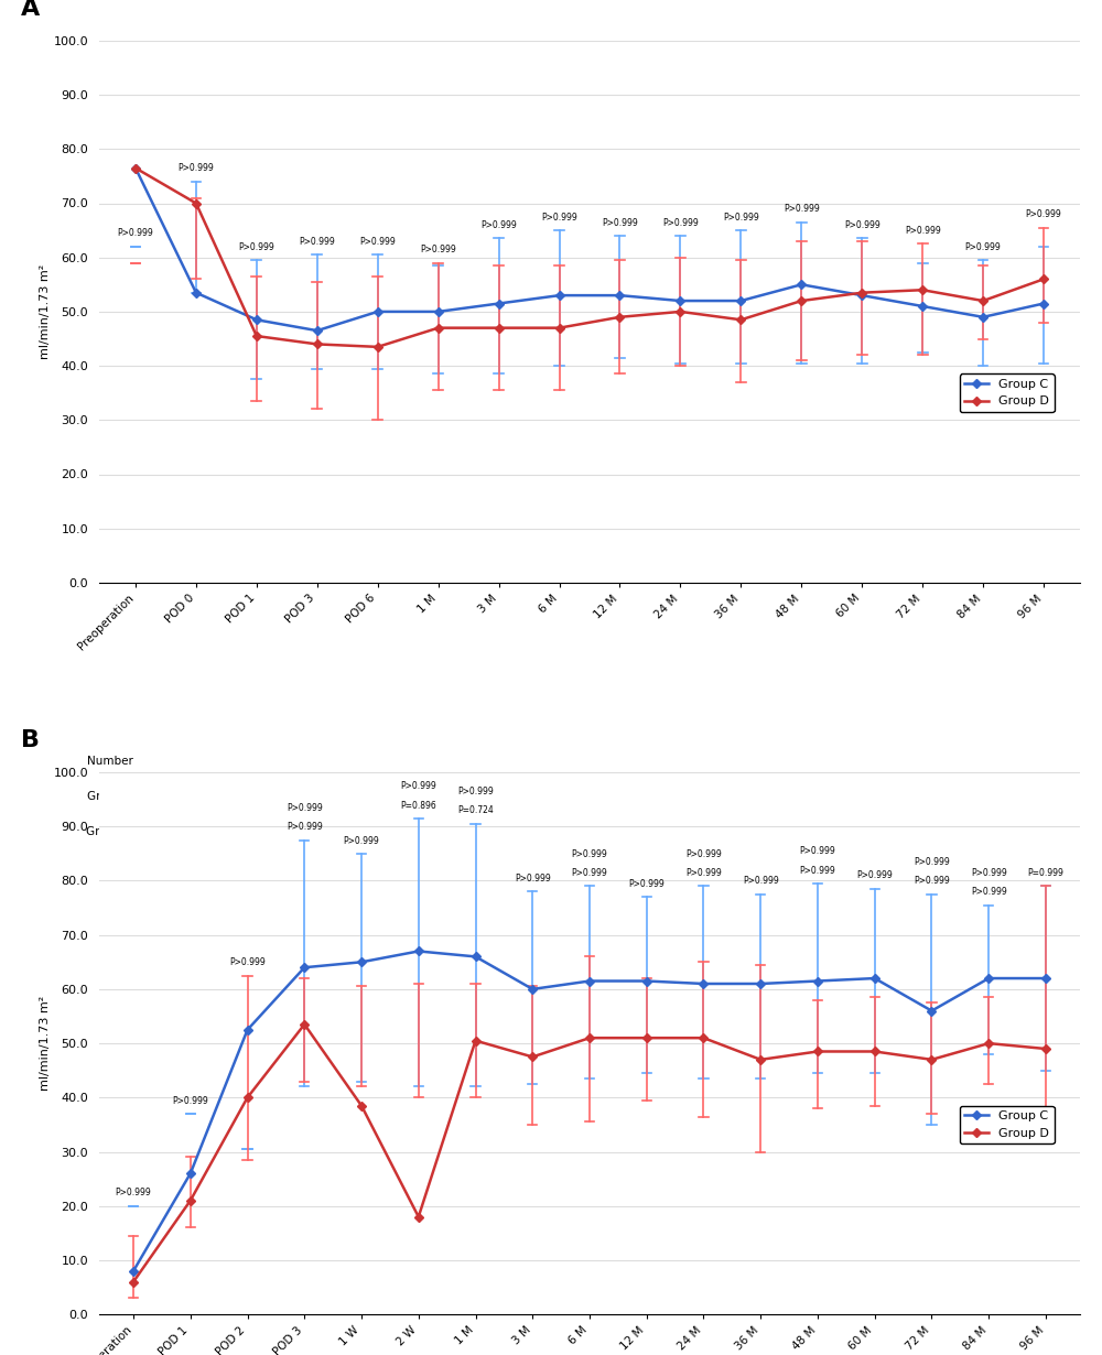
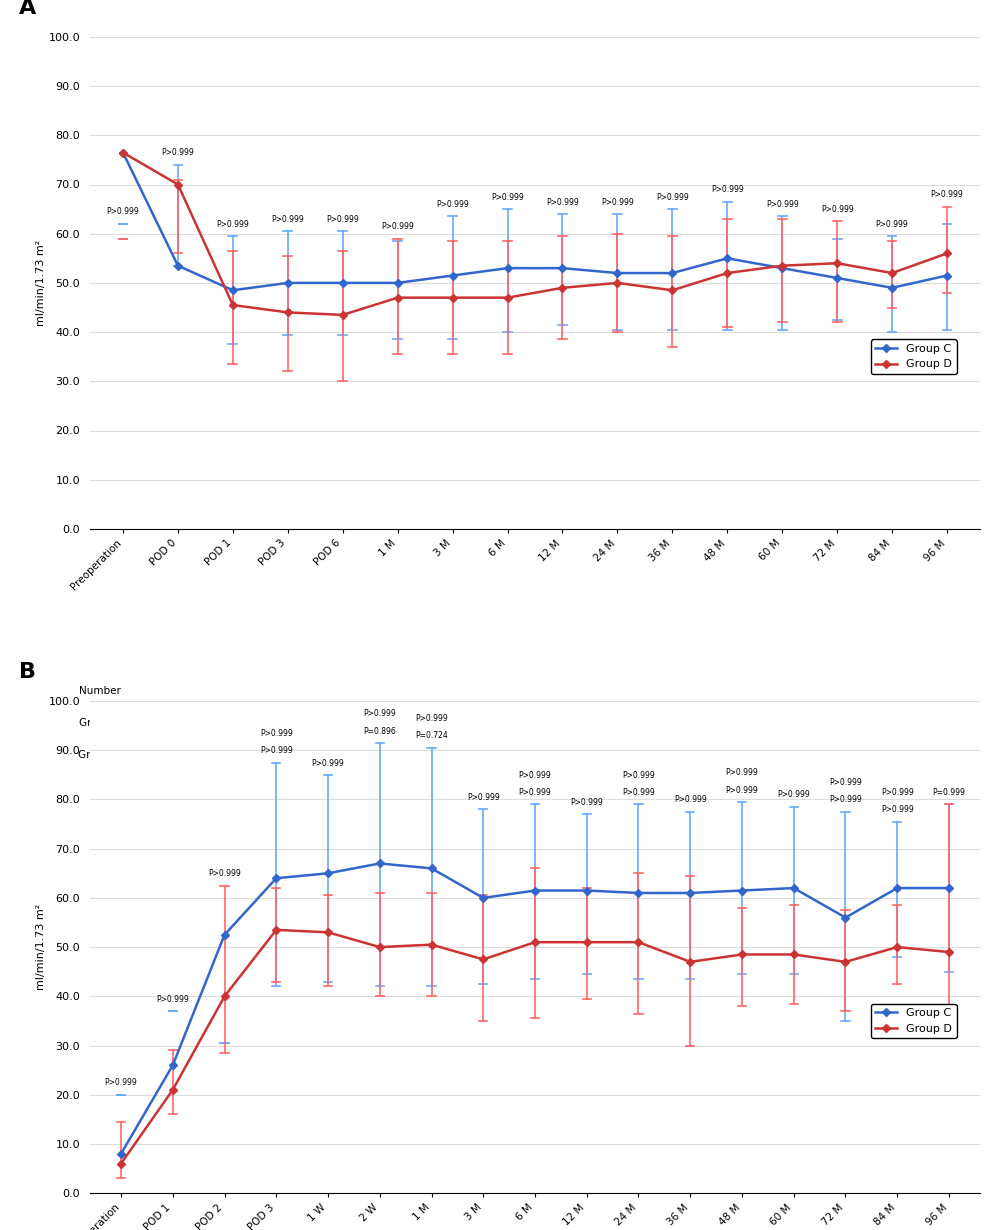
Group C/POD 3: 46.5 -> 50.0
Group D/1 W: 38.5 -> 53.0
Group D/2 W: 18.0 -> 50.0
